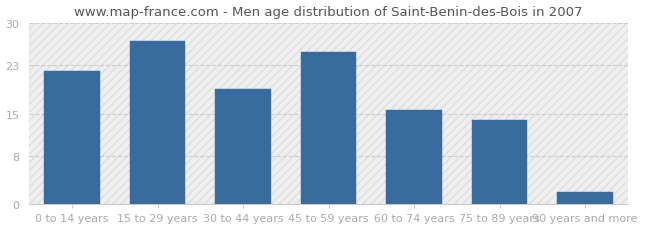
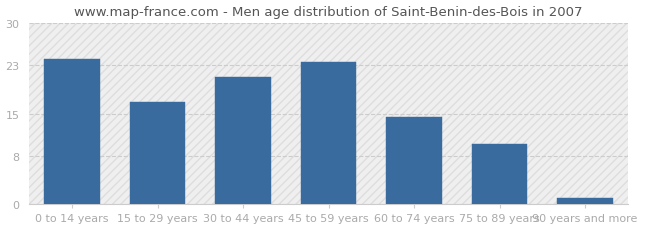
0 to 14 years: 22.0 -> 24.0
15 to 29 years: 27.0 -> 17.0
30 to 44 years: 19.0 -> 21.0
45 to 59 years: 25.2 -> 23.5
60 to 74 years: 15.6 -> 14.5
75 to 89 years: 14.0 -> 10.0
90 years and more: 2.0 -> 1.0
